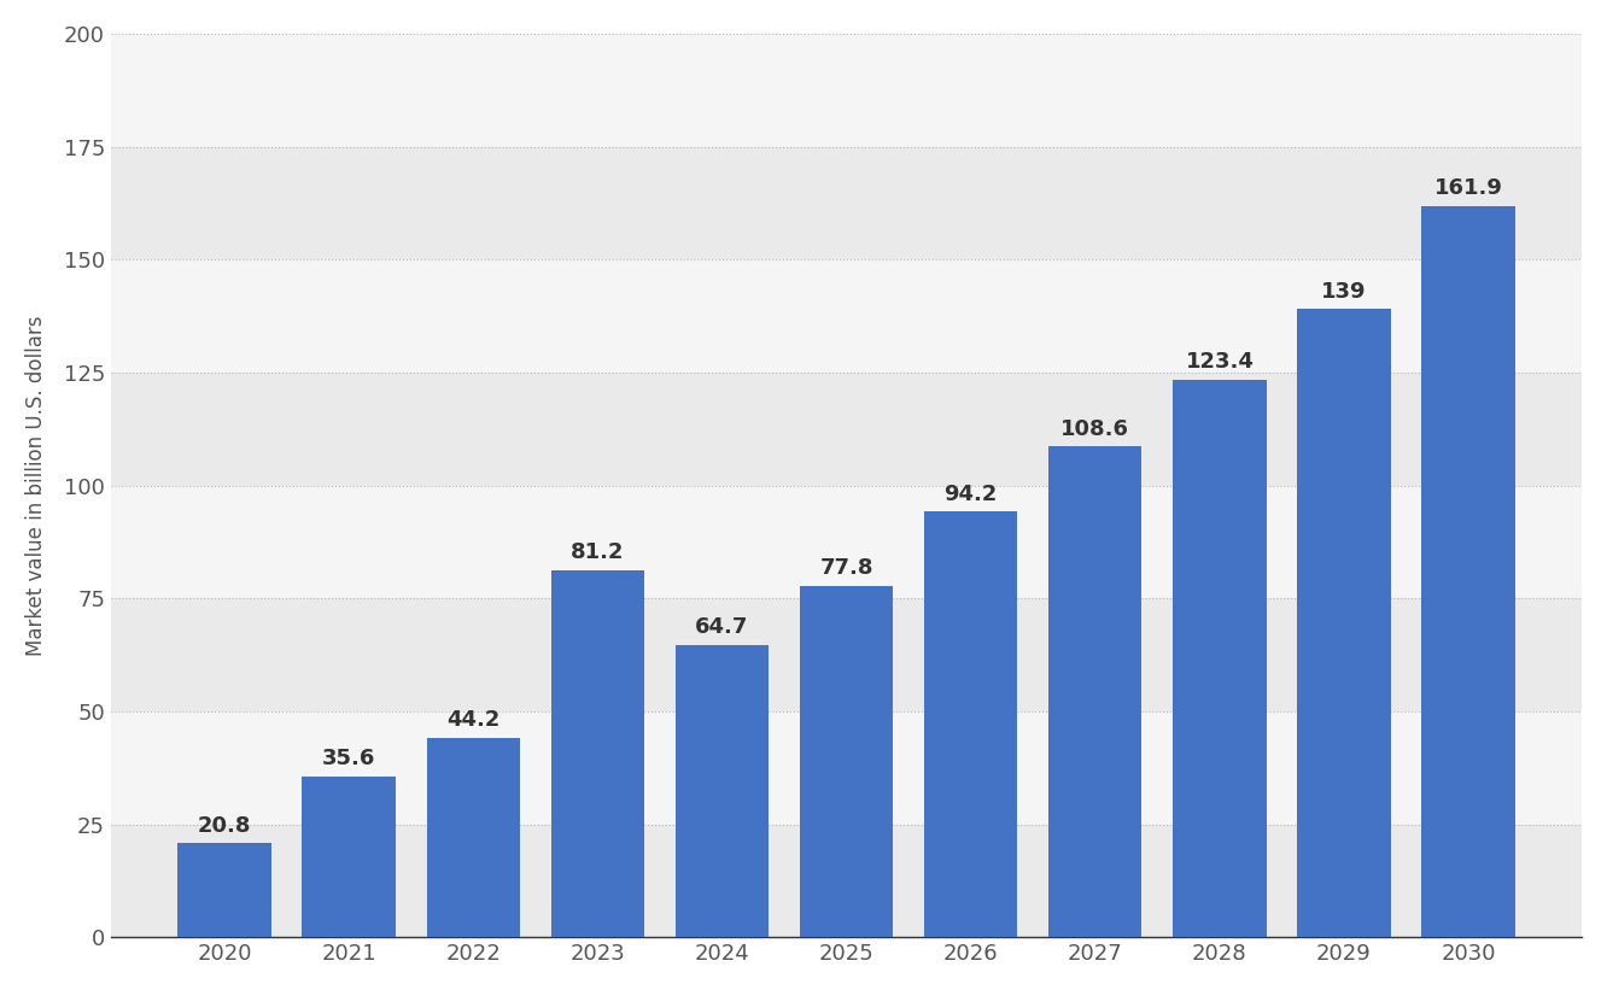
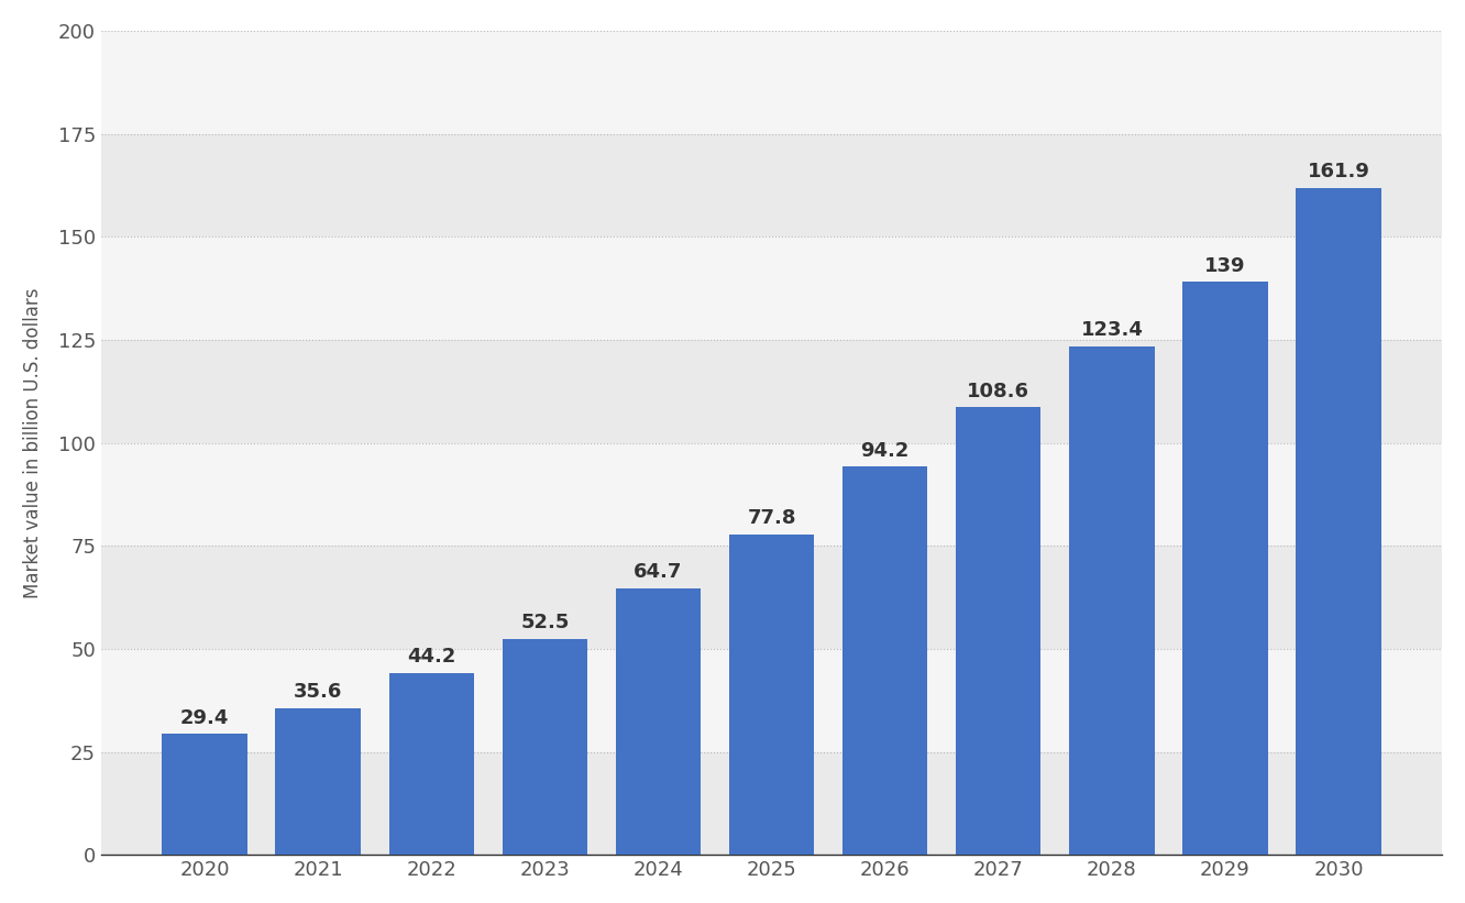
2020: 20.8 -> 29.4
2023: 81.2 -> 52.5
